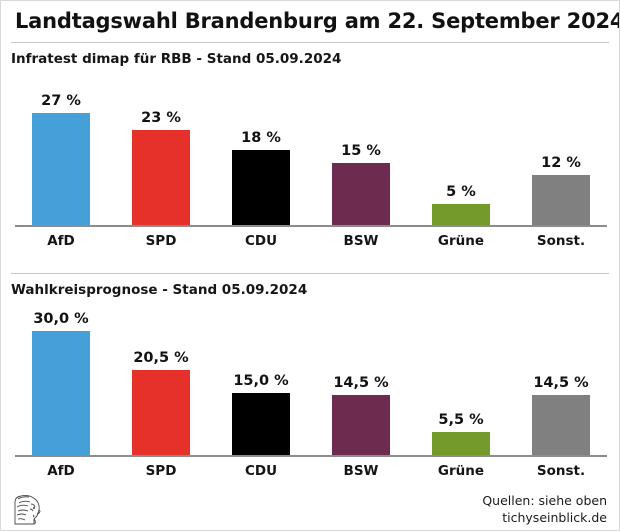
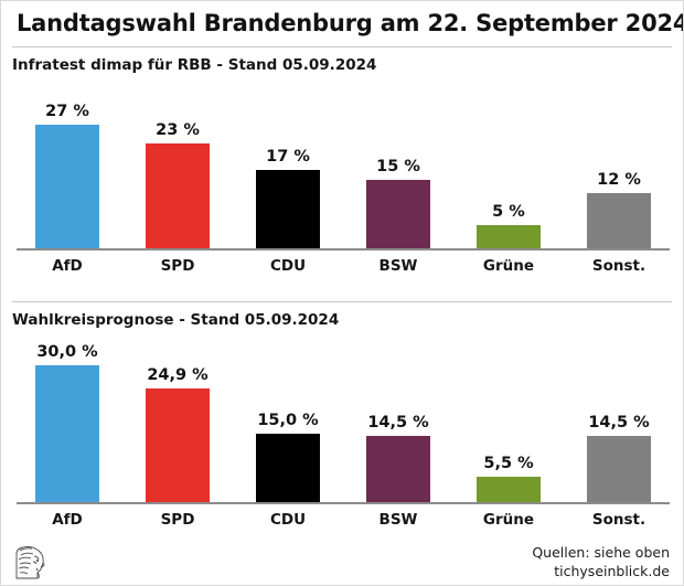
Infratest dimap für RBB - Stand 05.09.2024/CDU: 18 -> 17
Wahlkreisprognose - Stand 05.09.2024/SPD: 20,5 -> 24,9
